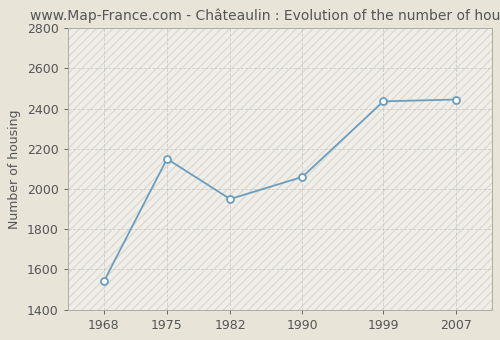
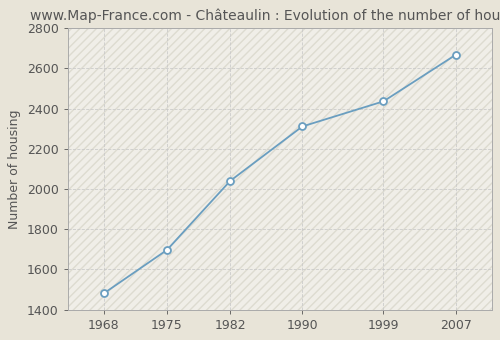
1968: 1540 -> 1481
1975: 2150 -> 1697
1982: 1950 -> 2040
1990: 2060 -> 2311
2007: 2445 -> 2667
